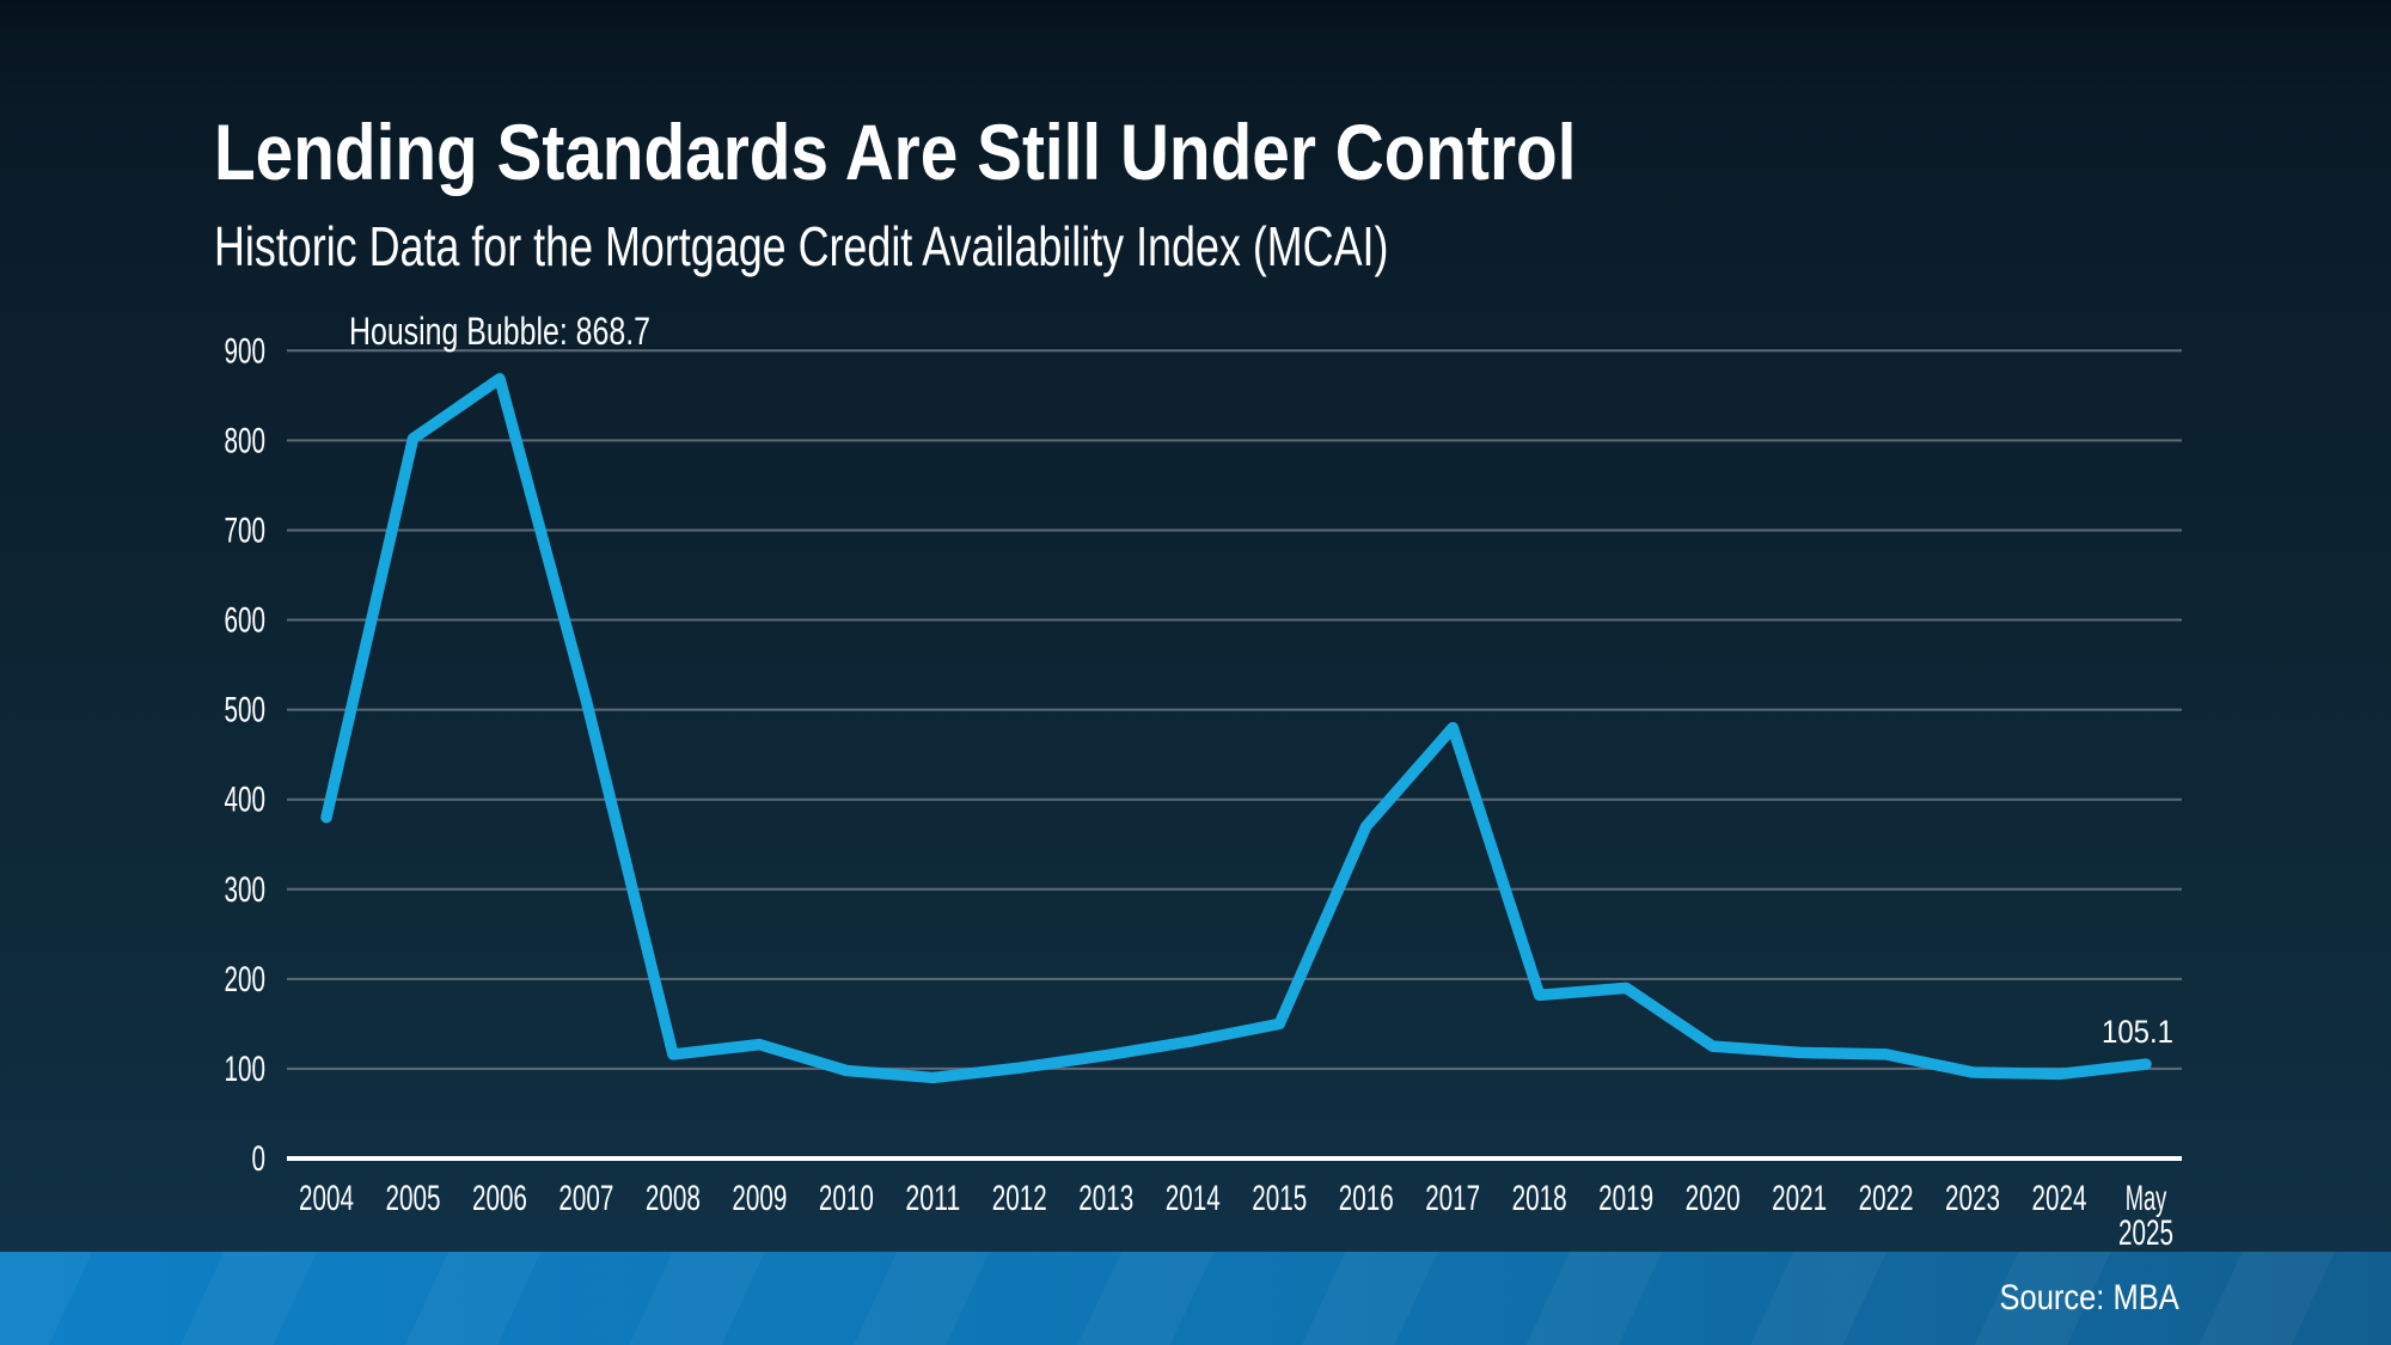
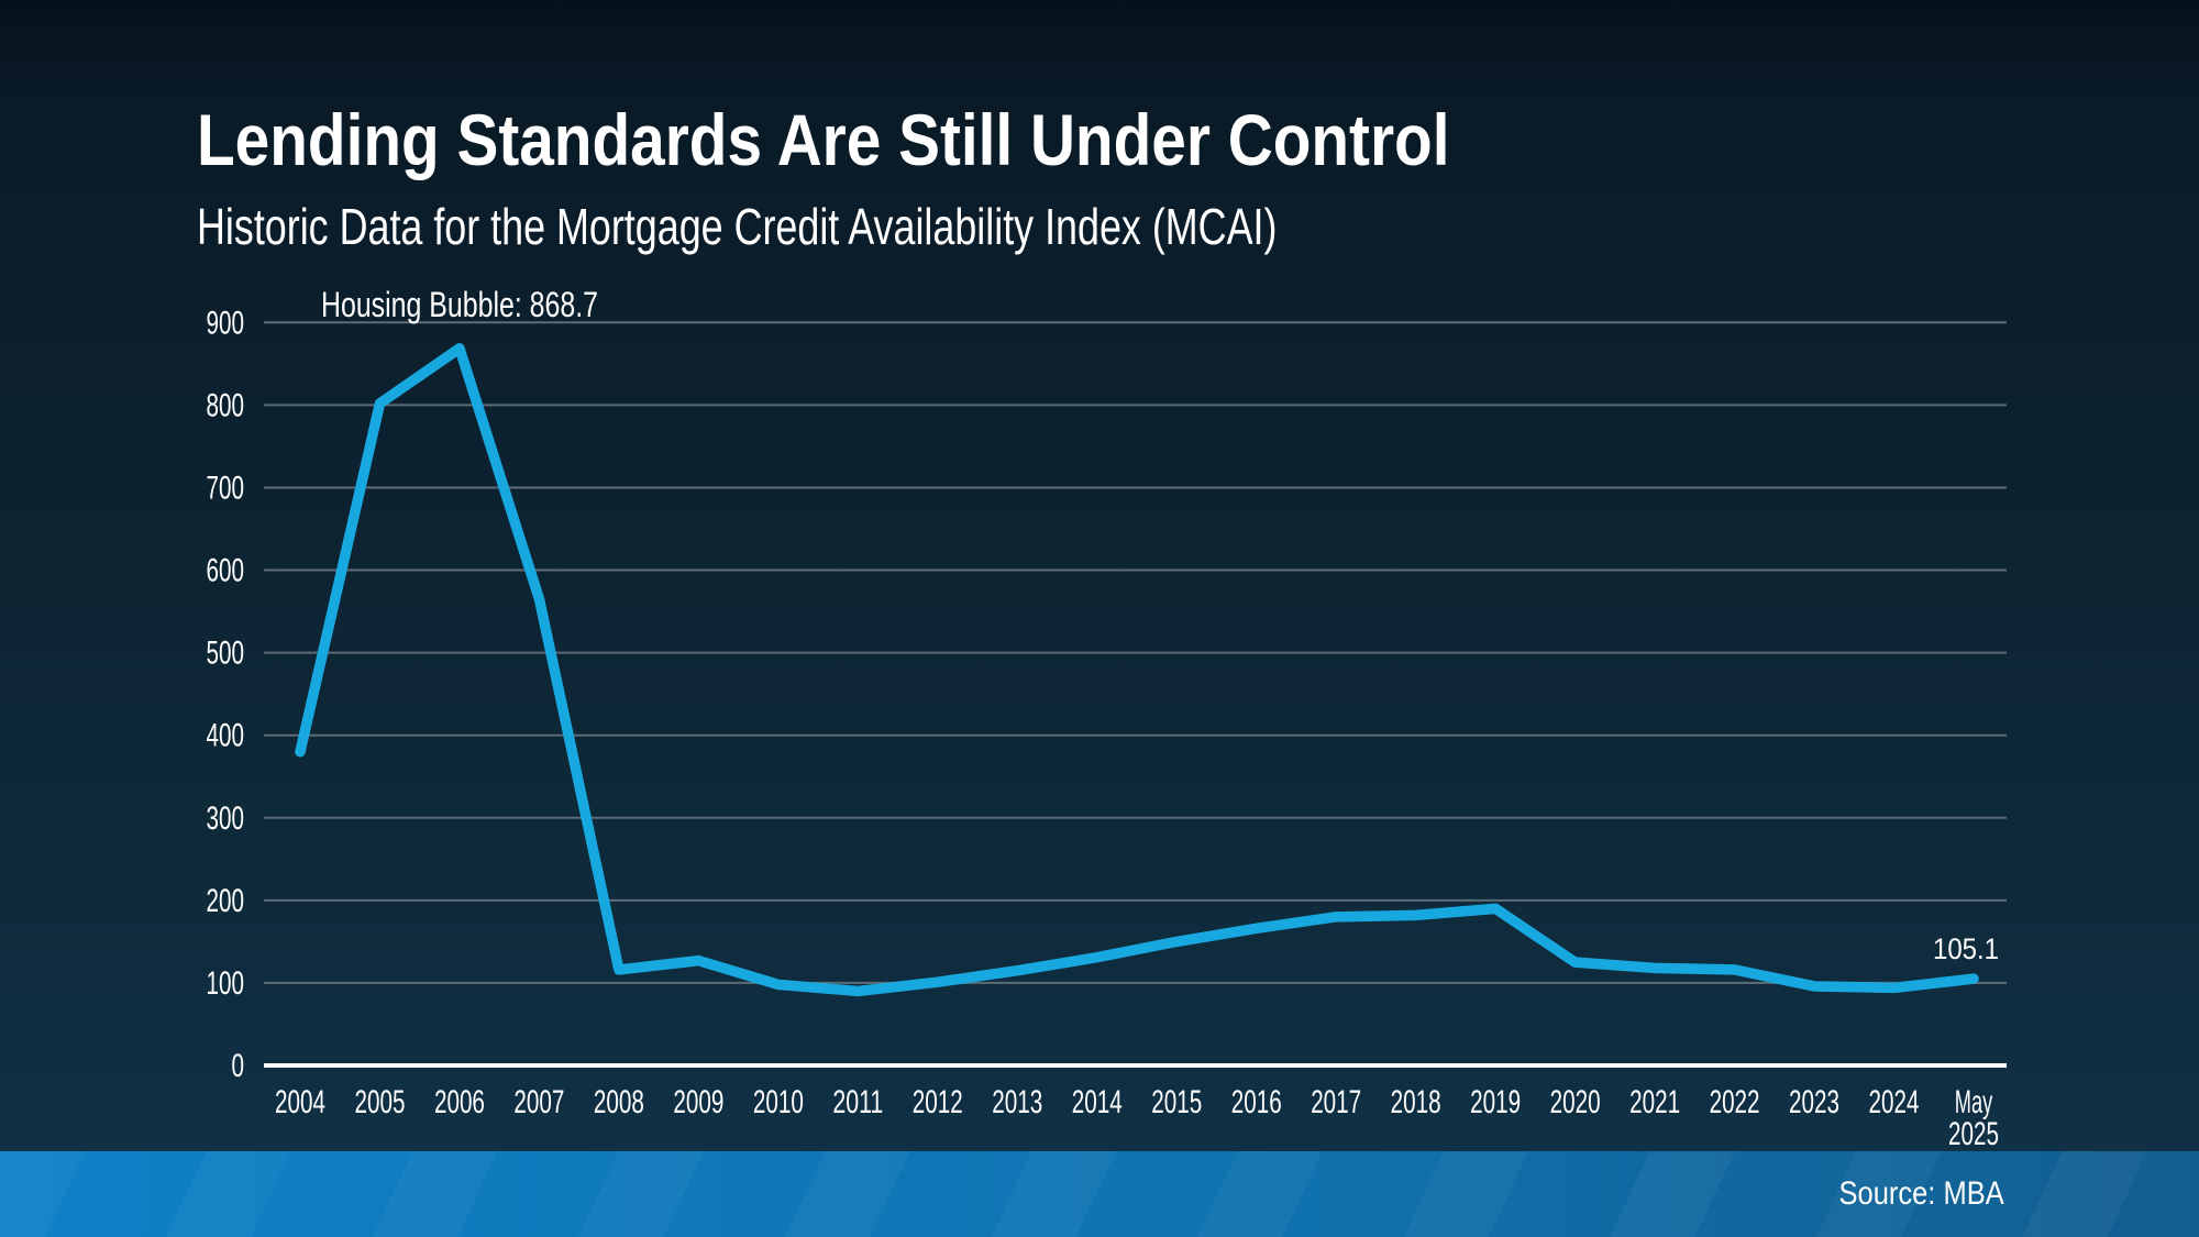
2007: 510 -> 560
2016: 370 -> 170
2017: 480 -> 180
